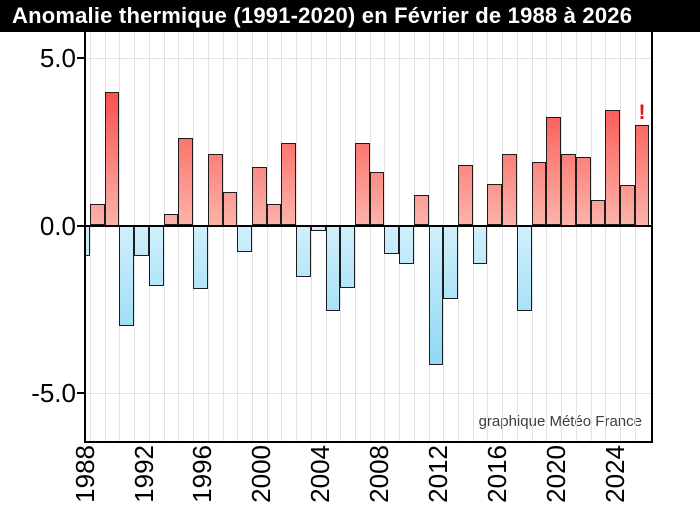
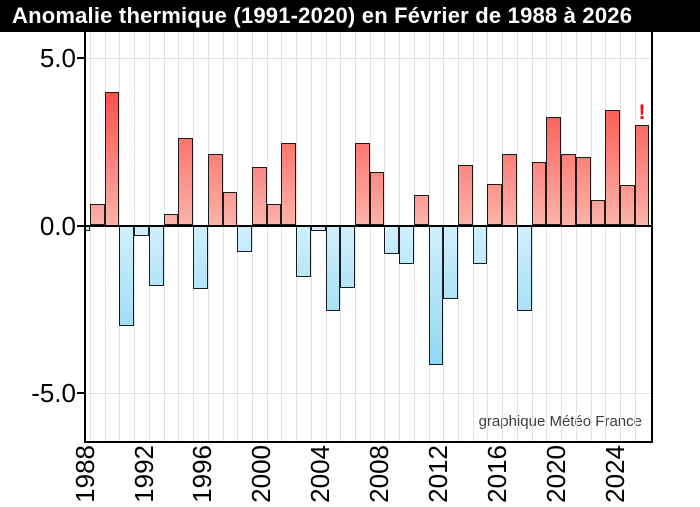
1988: -0.9 -> -0.1
1992: -0.9 -> -0.3
